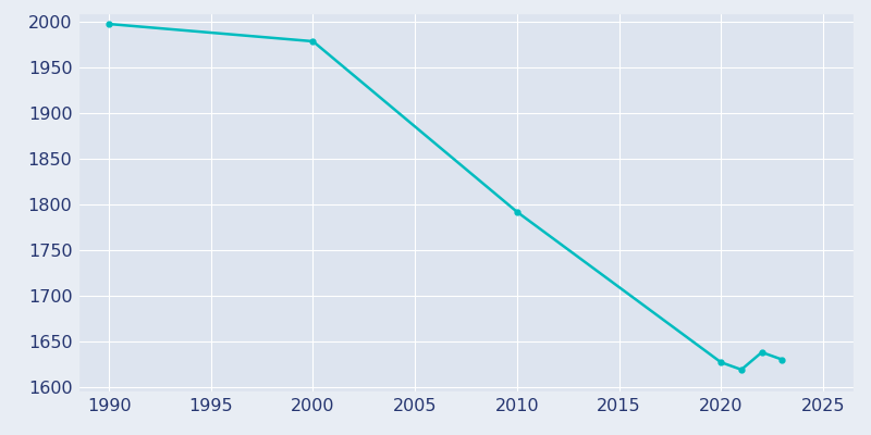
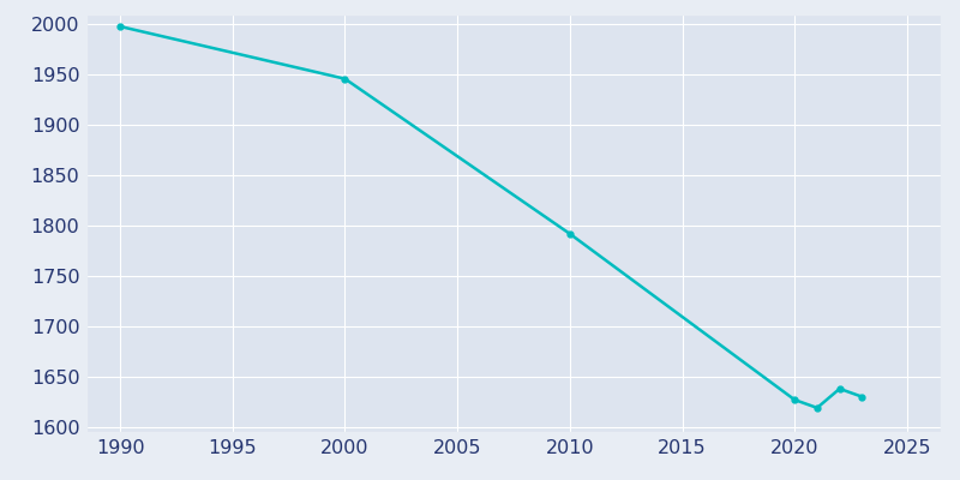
2000: 1979 -> 1946
